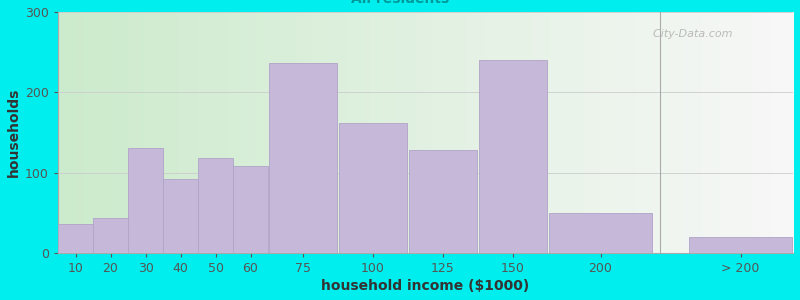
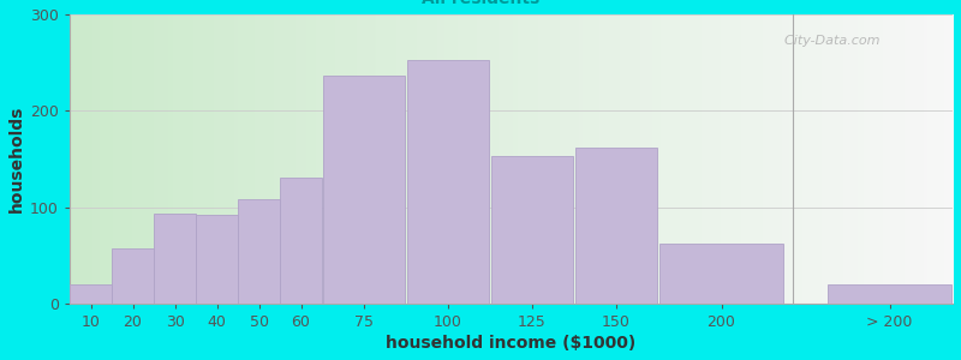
10: 36 -> 20
20: 44 -> 57
30: 130 -> 93
50: 118 -> 108
60: 108 -> 130
100: 162 -> 253
125: 128 -> 153
150: 240 -> 162
200: 50 -> 62
